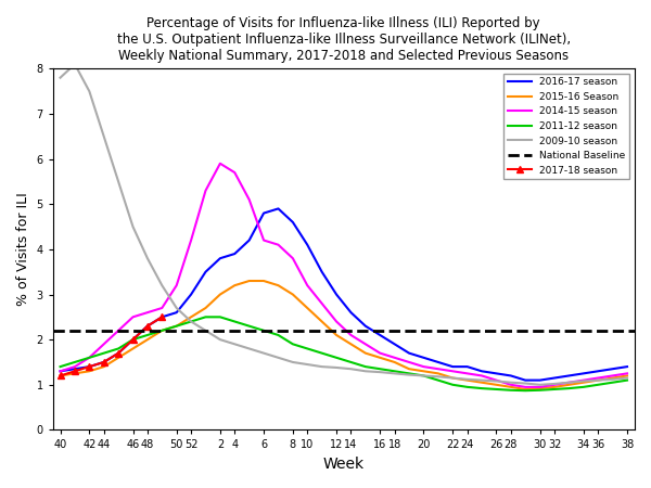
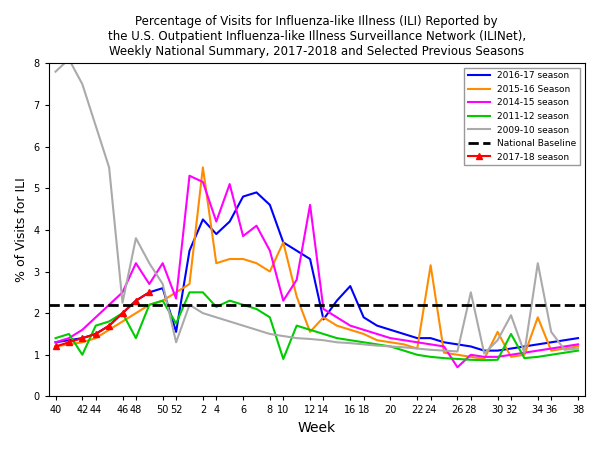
2011-12 season/42: 1.60 -> 1.00
2009-10 season/46: 4.50 -> 2.25
2014-15 season/48: 2.60 -> 3.20
2011-12 season/48: 2.10 -> 1.40
2016-17 season/52: 3.00 -> 1.55
2014-15 season/52: 4.20 -> 2.35
2011-12 season/52: 2.40 -> 1.75
2009-10 season/52: 2.40 -> 1.30
2016-17 season/2: 3.80 -> 4.25
2015-16 Season/2: 3.00 -> 5.50
2014-15 season/2: 5.90 -> 5.15
2014-15 season/4: 5.70 -> 4.20
2011-12 season/4: 2.40 -> 2.15
2014-15 season/6: 4.20 -> 3.85
2014-15 season/8: 3.80 -> 3.50
2016-17 season/10: 4.10 -> 3.70
2015-16 Season/10: 2.70 -> 3.70
2014-15 season/10: 3.20 -> 2.30
2011-12 season/10: 1.80 -> 0.90
2016-17 season/12: 3.00 -> 3.30
2015-16 Season/12: 2.10 -> 1.55
2014-15 season/12: 2.40 -> 4.60
2016-17 season/14: 2.60 -> 1.85
2016-17 season/16: 2.10 -> 2.65
2015-16 Season/24: 1.10 -> 3.15
2014-15 season/26: 1.10 -> 0.70
2009-10 season/28: 1.05 -> 2.50
2015-16 Season/30: 0.92 -> 1.55
2009-10 season/30: 1.00 -> 1.35
2011-12 season/32: 0.90 -> 1.50
2009-10 season/32: 1.02 -> 1.95
2015-16 Season/34: 1.05 -> 1.90
2009-10 season/34: 1.08 -> 3.20
2009-10 season/36: 1.10 -> 1.55
